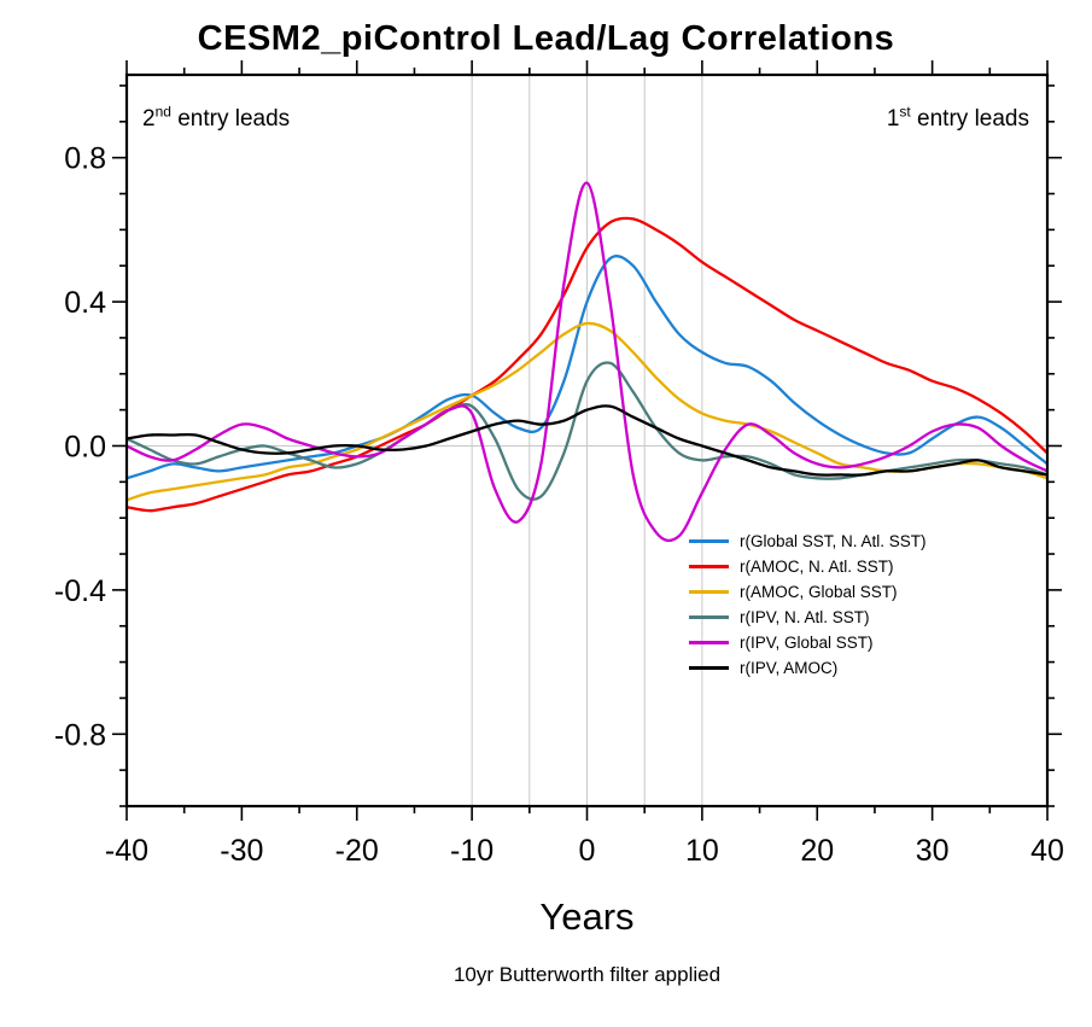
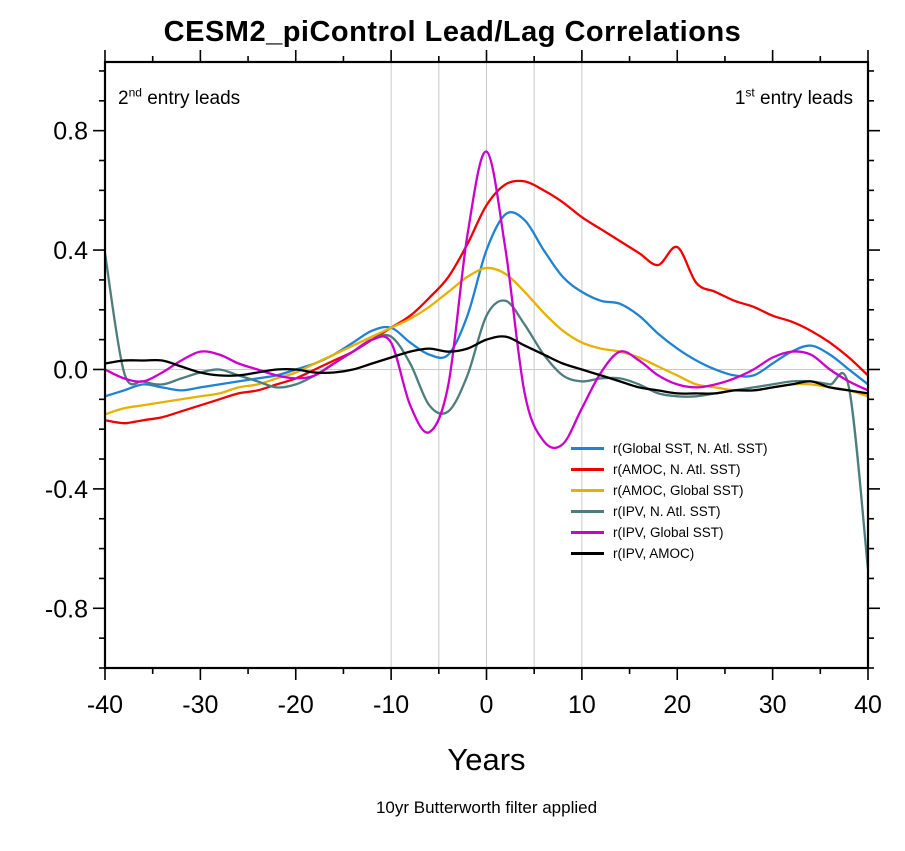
r(IPV, N. Atl. SST)/-40: 0.02 -> 0.39
r(AMOC, N. Atl. SST)/20: 0.32 -> 0.41
r(IPV, N. Atl. SST)/40: -0.08 -> -0.67
